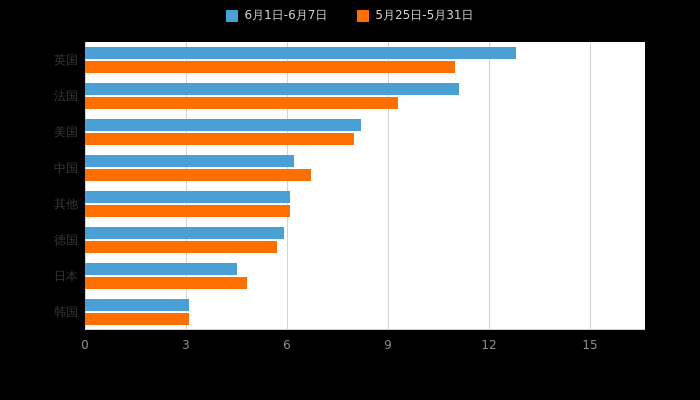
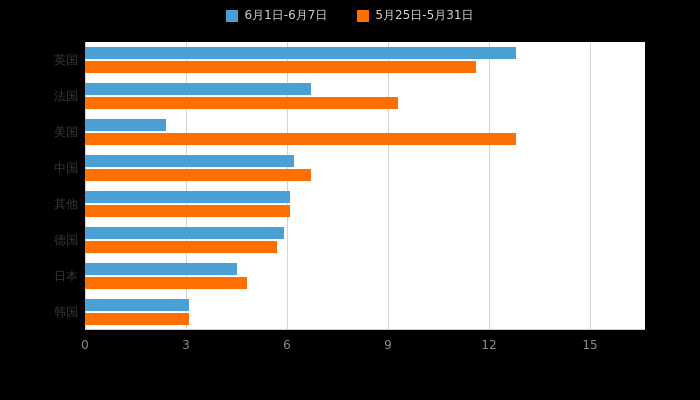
5月25日-5月31日/英国: 11.0 -> 11.6
6月1日-6月7日/法国: 11.1 -> 6.7
6月1日-6月7日/美国: 8.2 -> 2.4
5月25日-5月31日/美国: 8.0 -> 12.8
